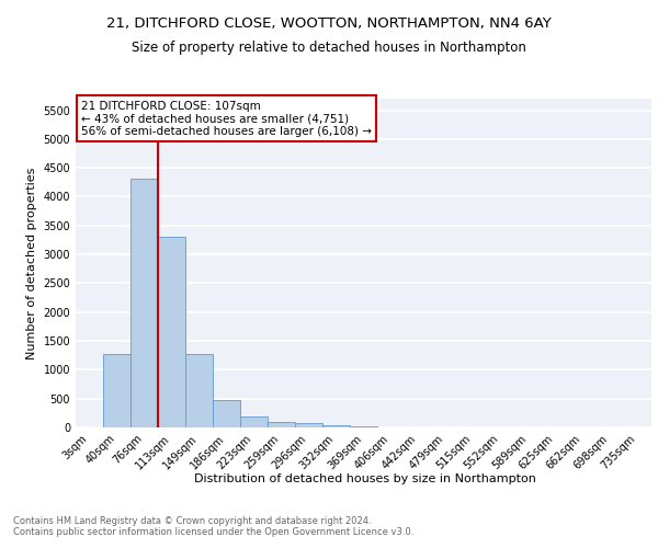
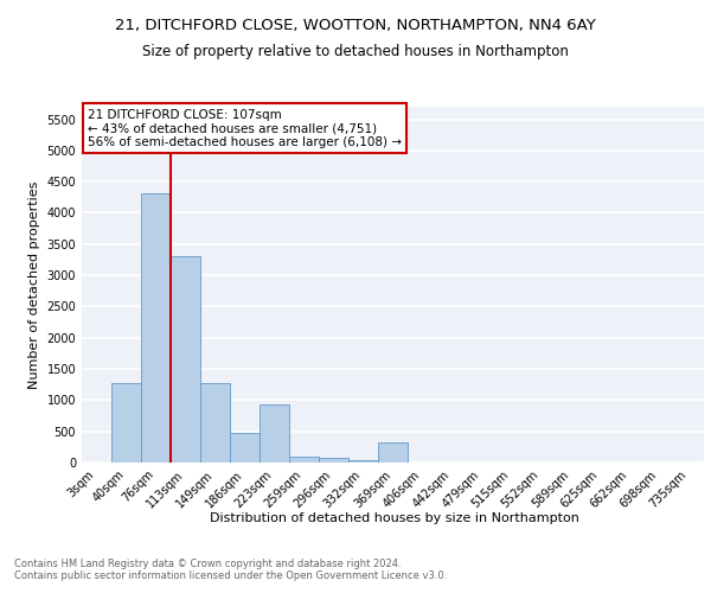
223sqm: 200 -> 940
369sqm: 20 -> 320
